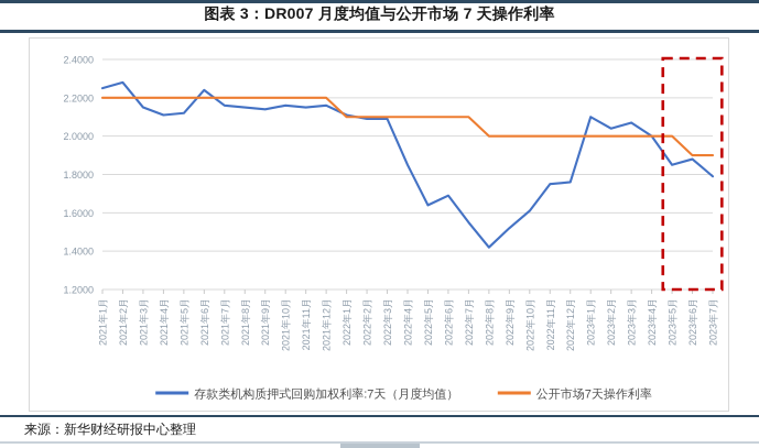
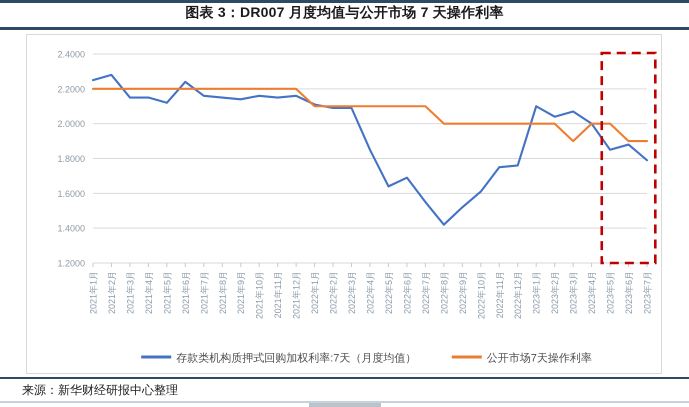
存款类机构质押式回购加权利率:7天（月度均值）/2021年4月: 2.11 -> 2.15
公开市场7天操作利率/2023年3月: 2.0 -> 1.9
